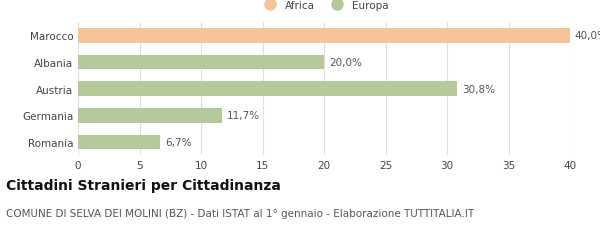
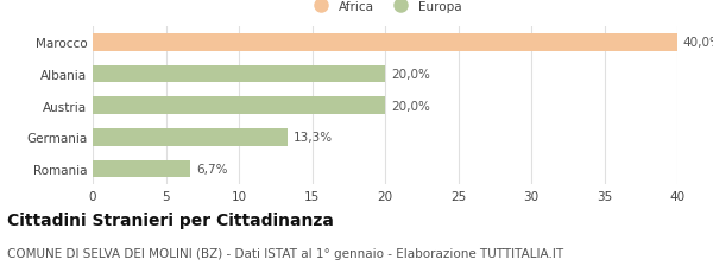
Austria: 30,8% -> 20,0%
Germania: 11,7% -> 13,3%
